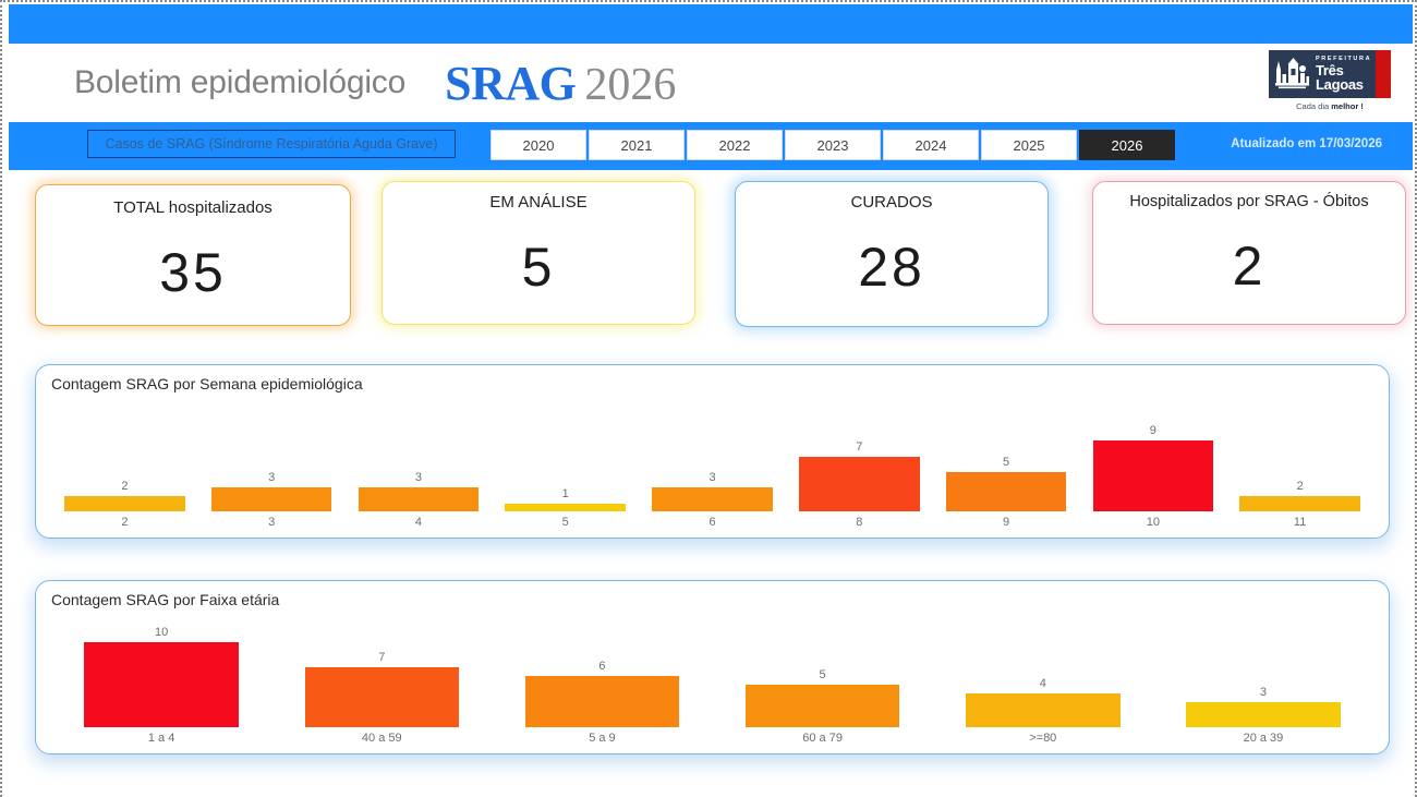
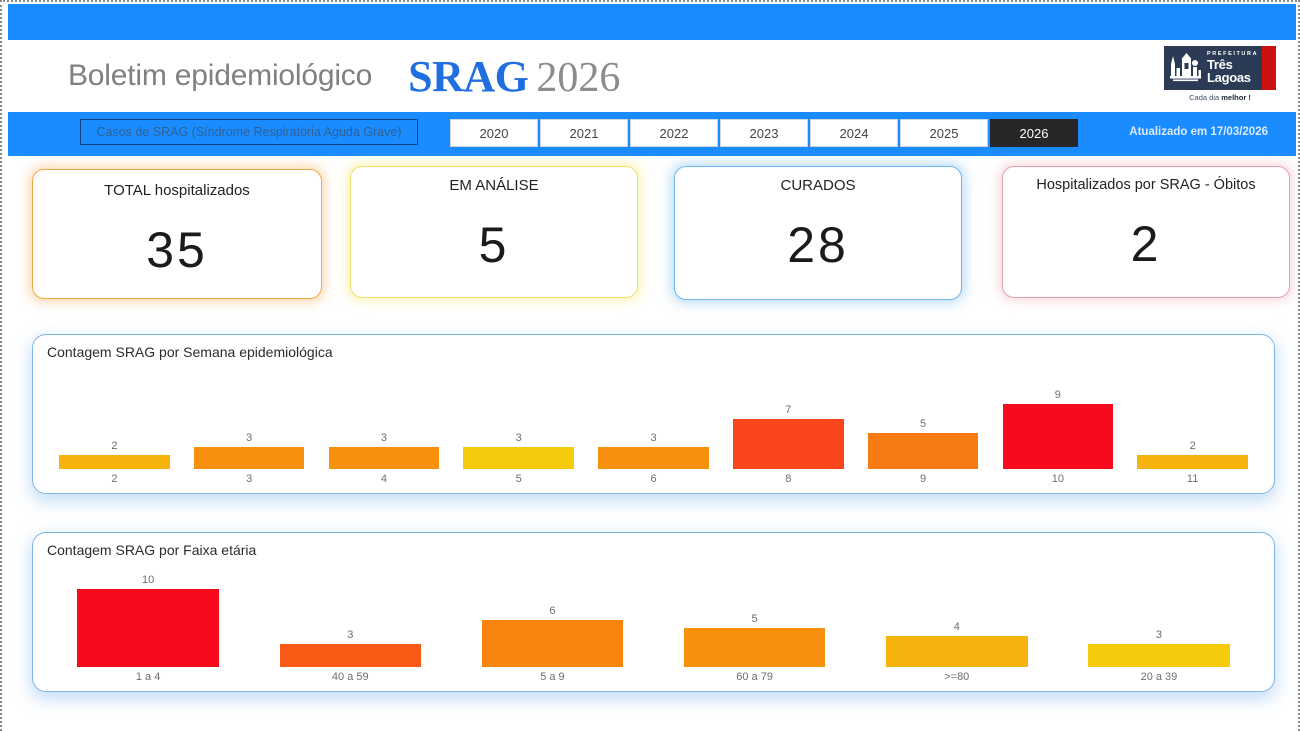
Contagem SRAG por Semana epidemiológica/5: 1 -> 3
Contagem SRAG por Faixa etária/40 a 59: 7 -> 3
